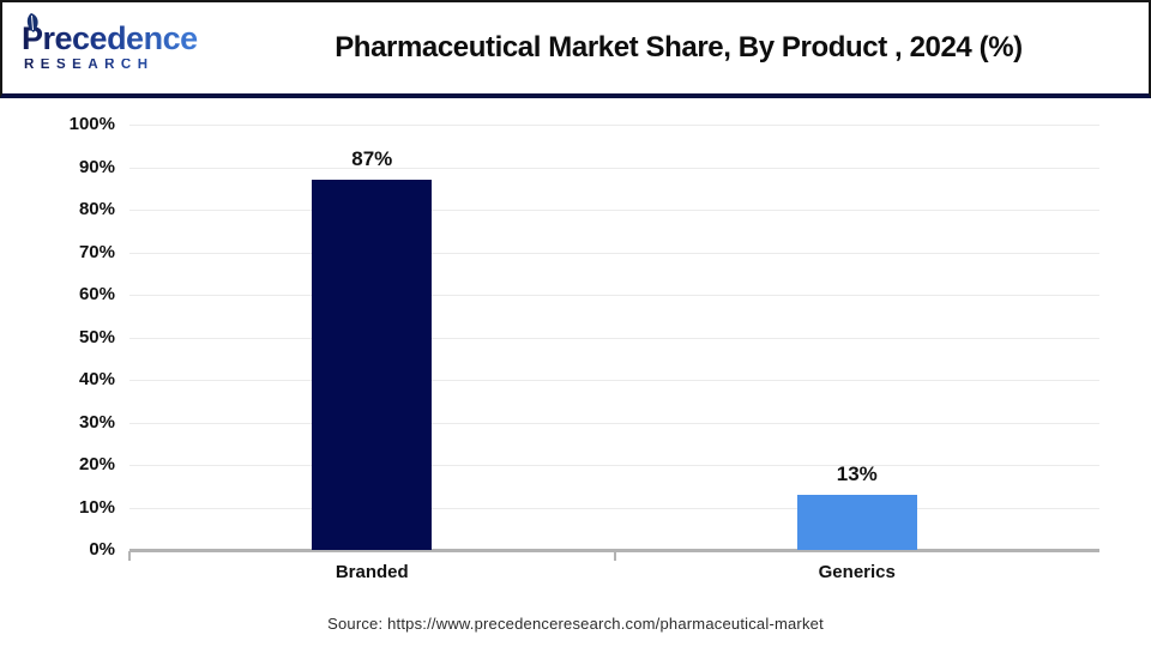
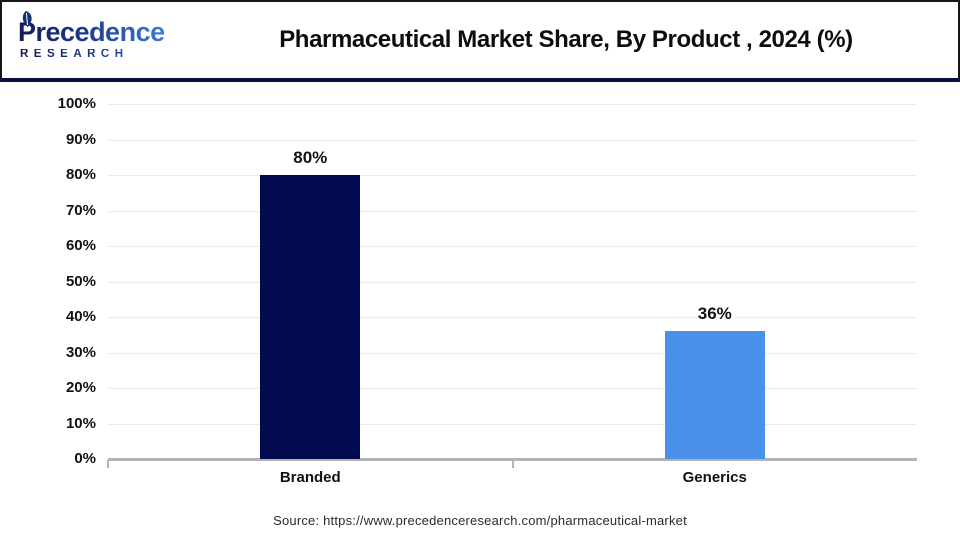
Branded: 87% -> 80%
Generics: 13% -> 36%
